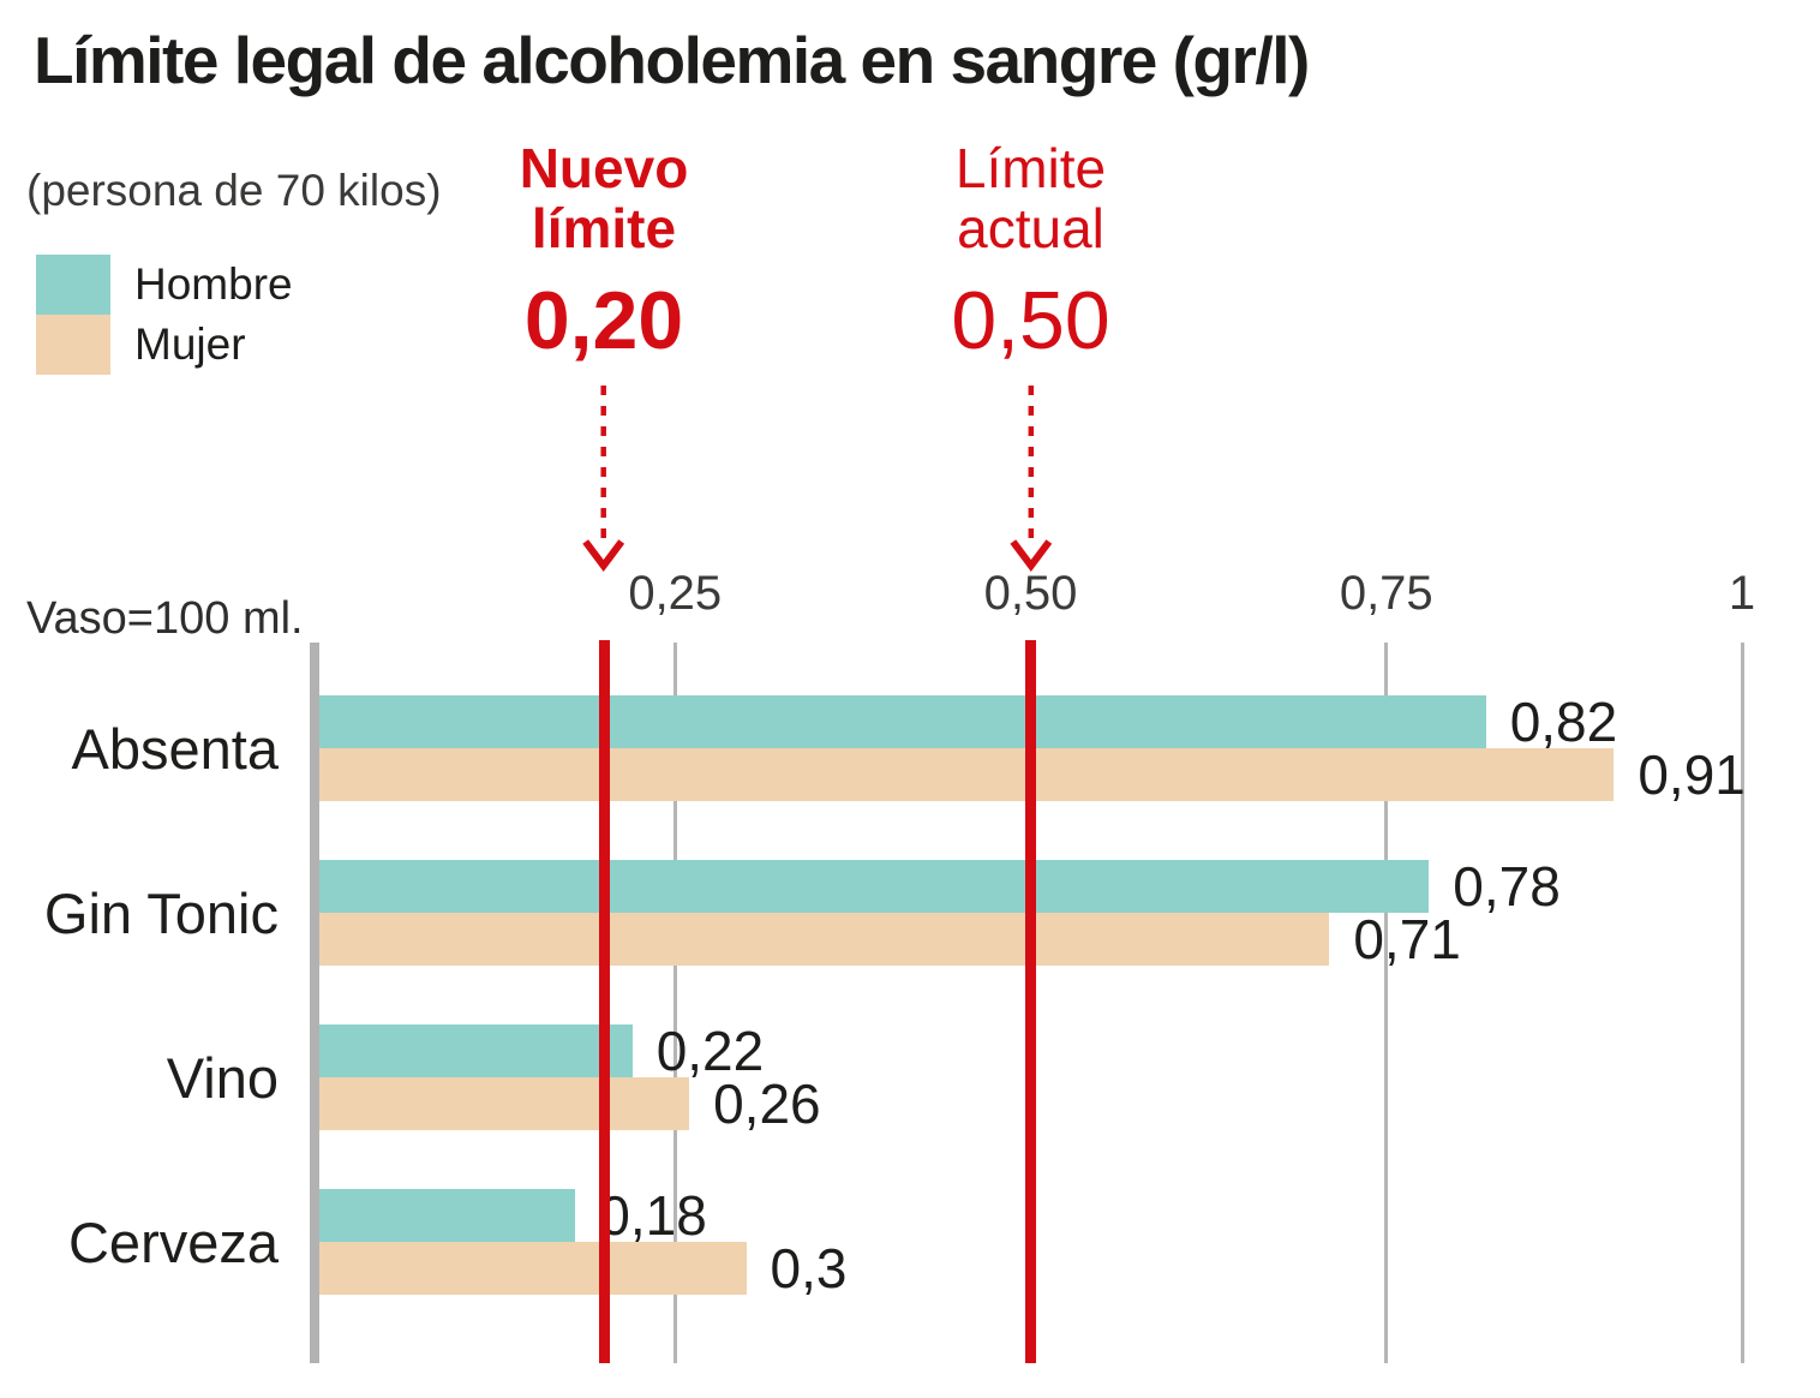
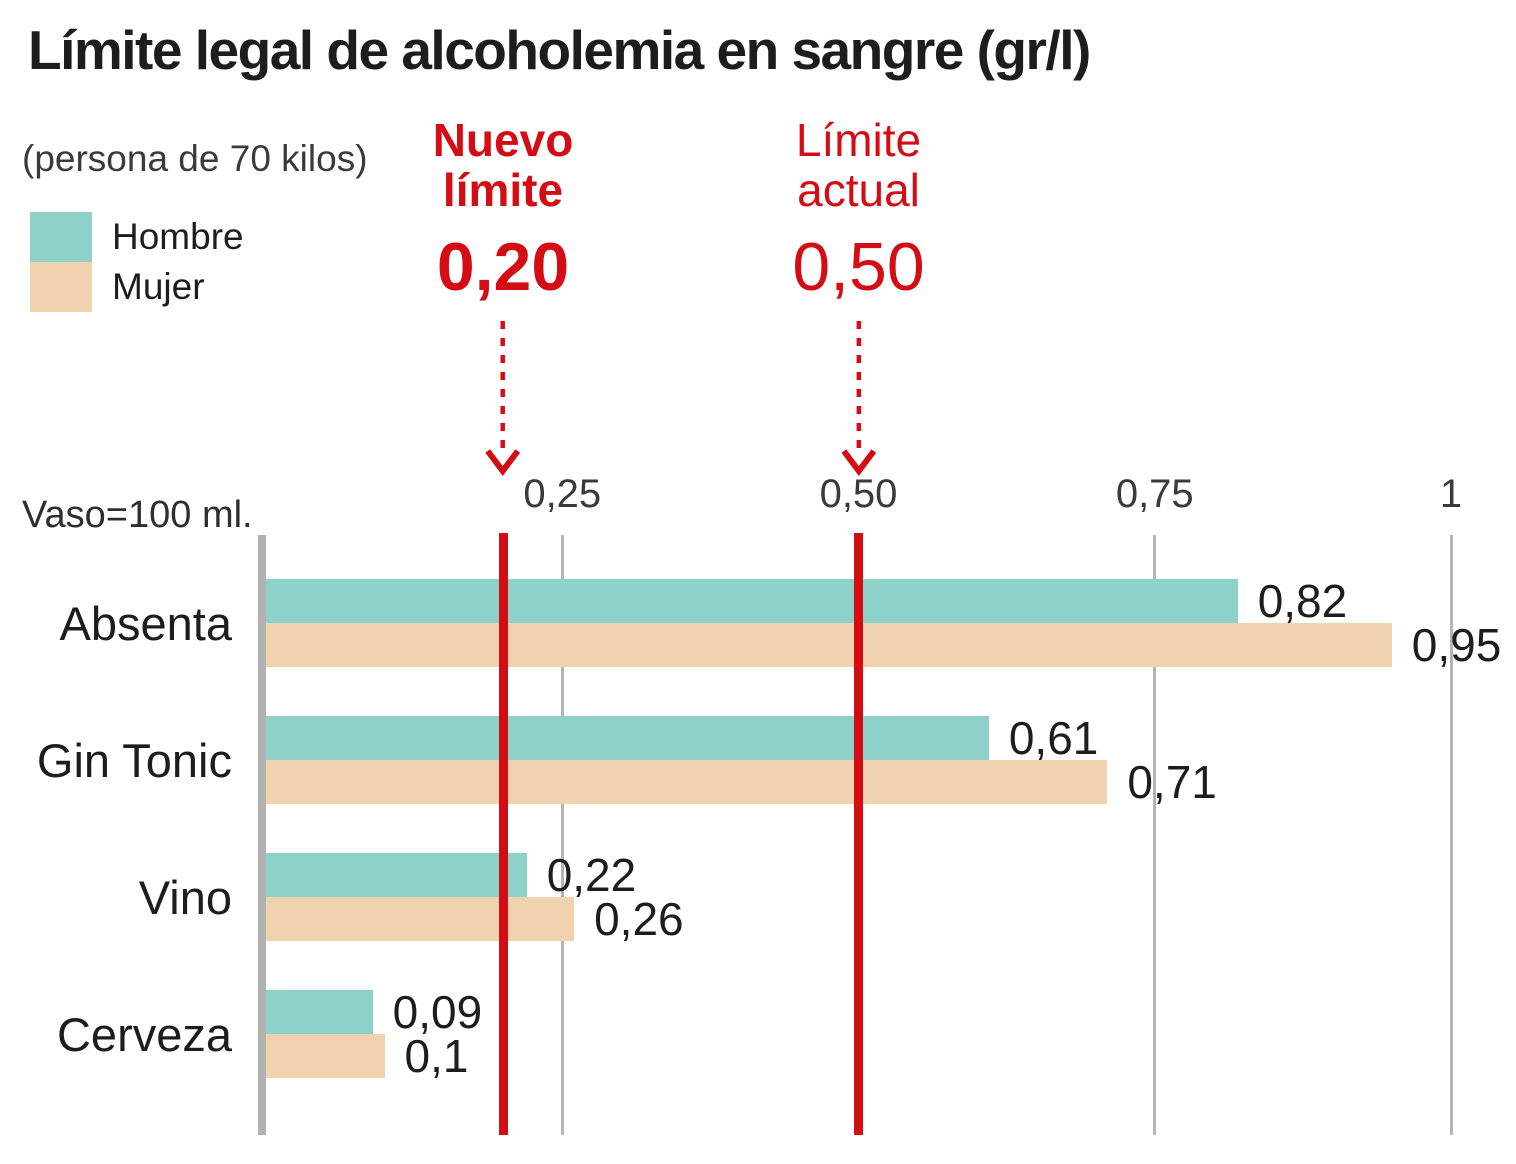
Mujer/Absenta: 0,91 -> 0,95
Hombre/Gin Tonic: 0,78 -> 0,61
Hombre/Cerveza: 0,18 -> 0,09
Mujer/Cerveza: 0,3 -> 0,1
